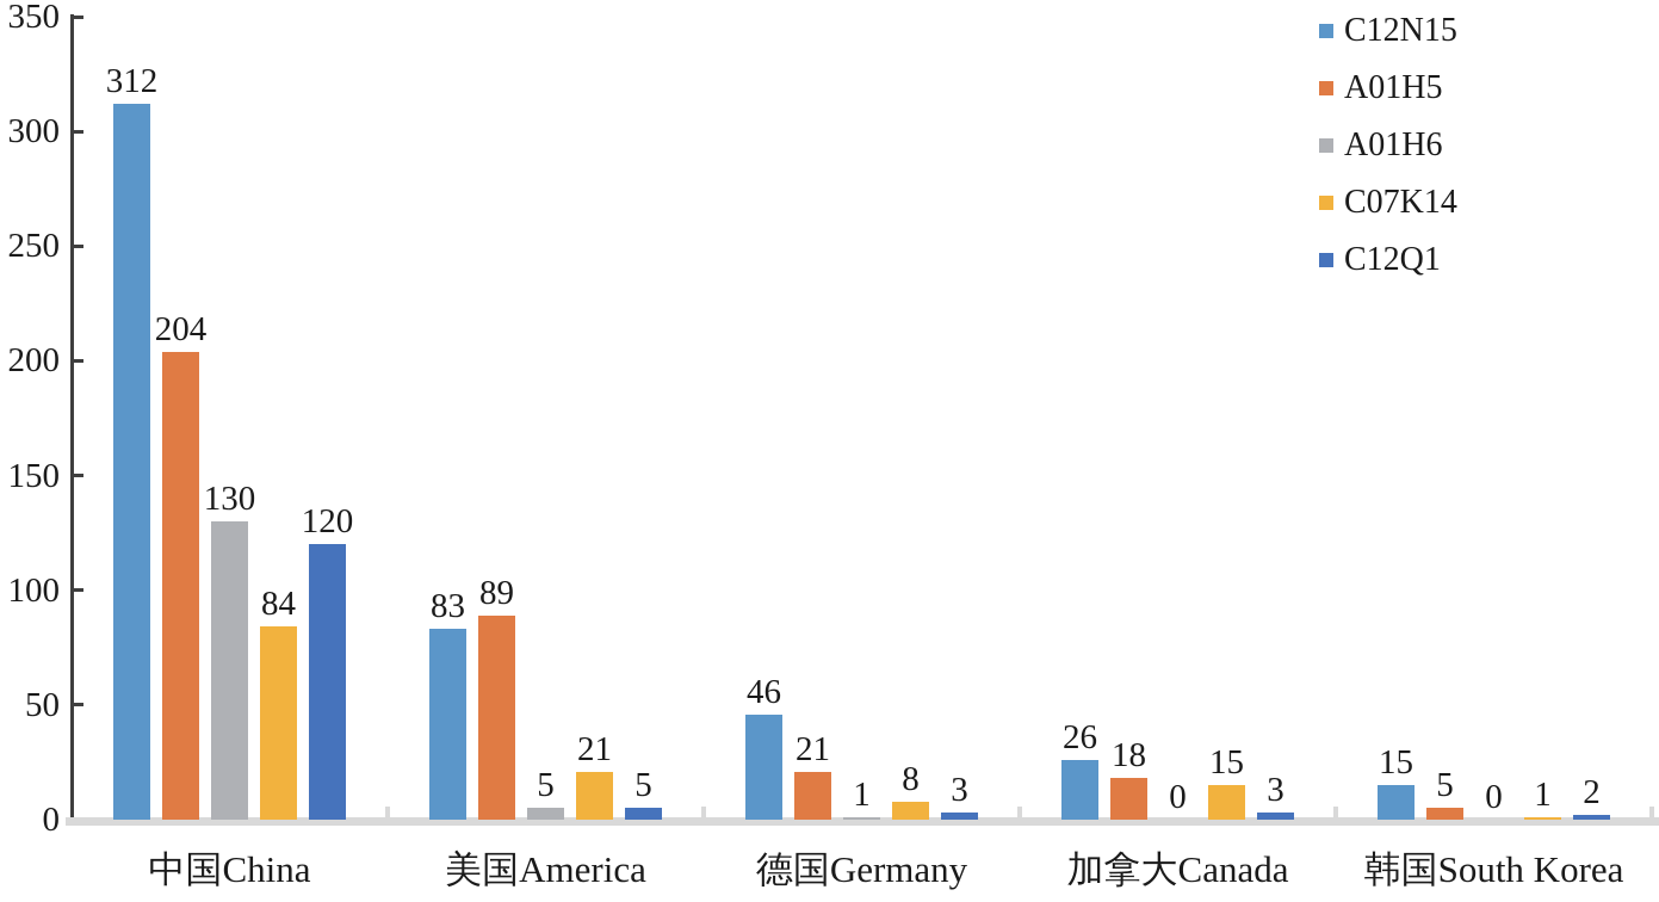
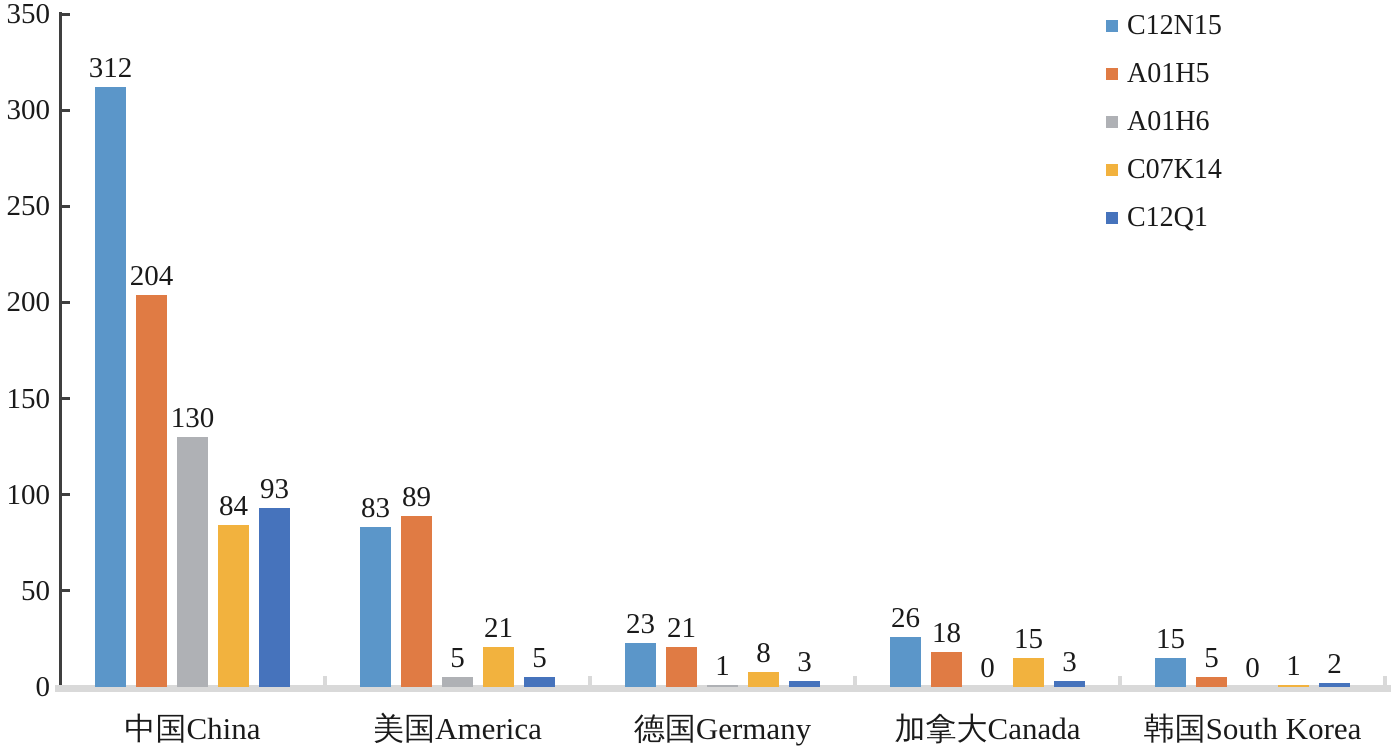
C12Q1/中国China: 120 -> 93
C12N15/德国Germany: 46 -> 23
